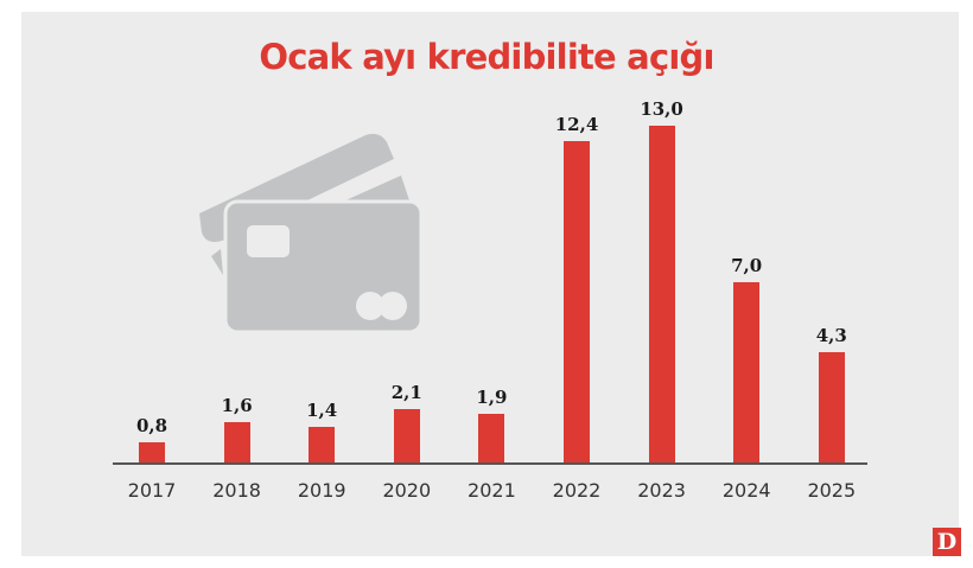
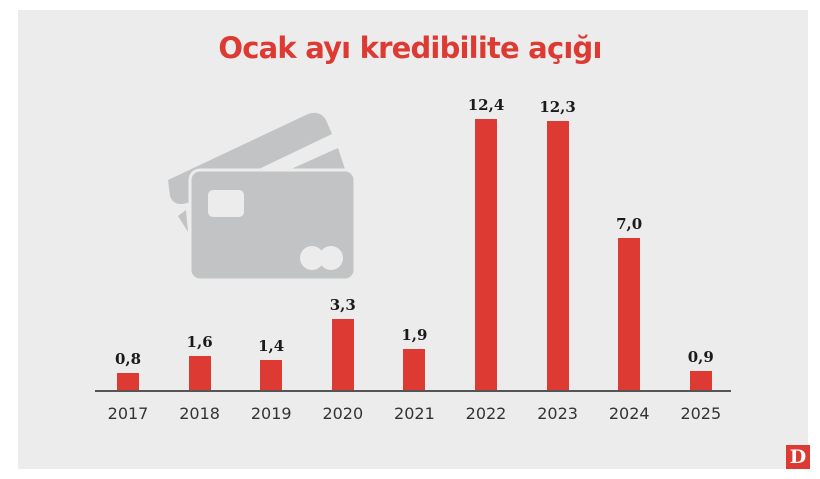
2020: 2,1 -> 3,3
2023: 13,0 -> 12,3
2025: 4,3 -> 0,9
